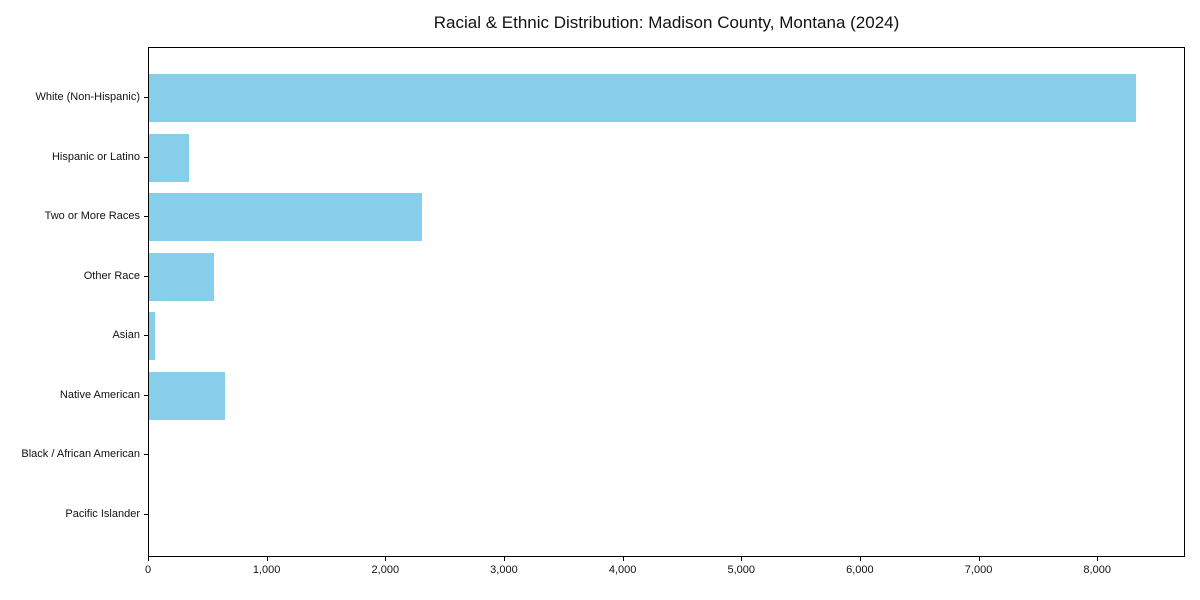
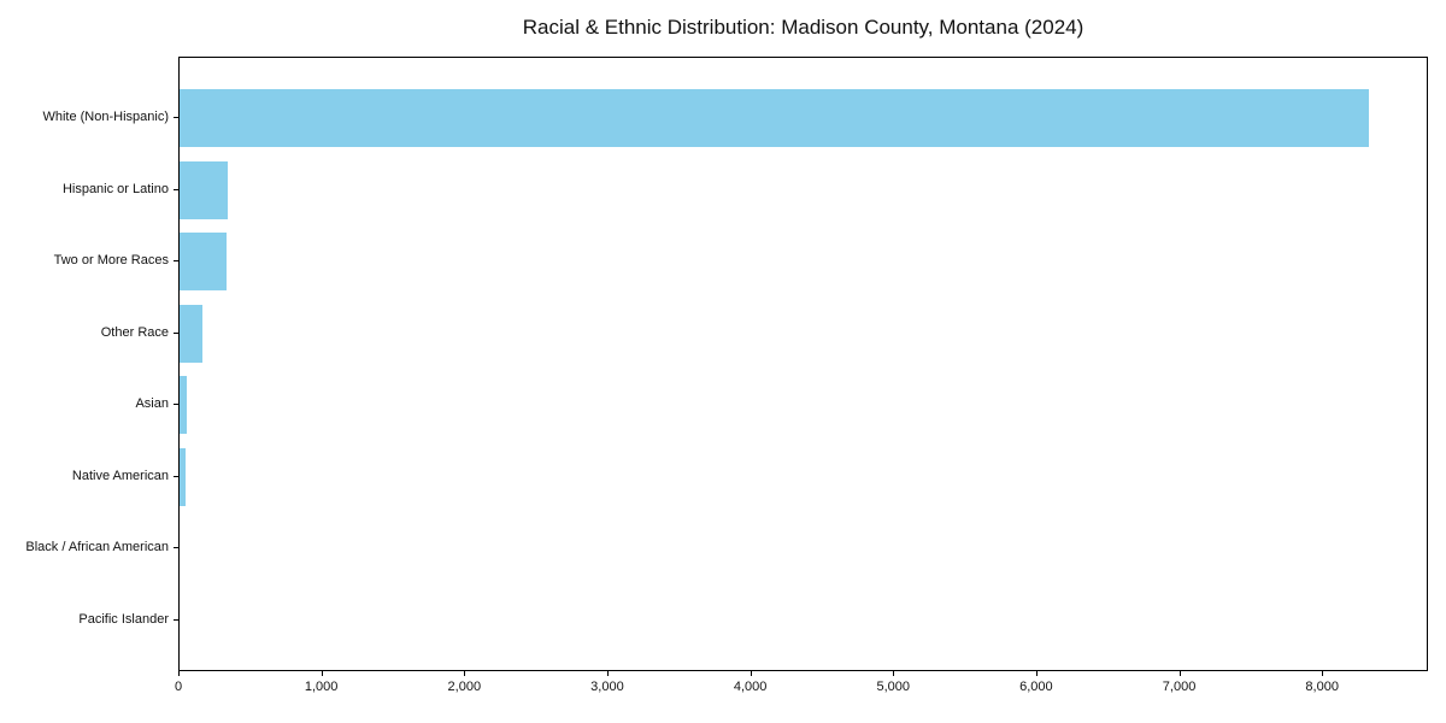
Two or More Races: 2300 -> 330
Other Race: 550 -> 160
Native American: 640 -> 40
